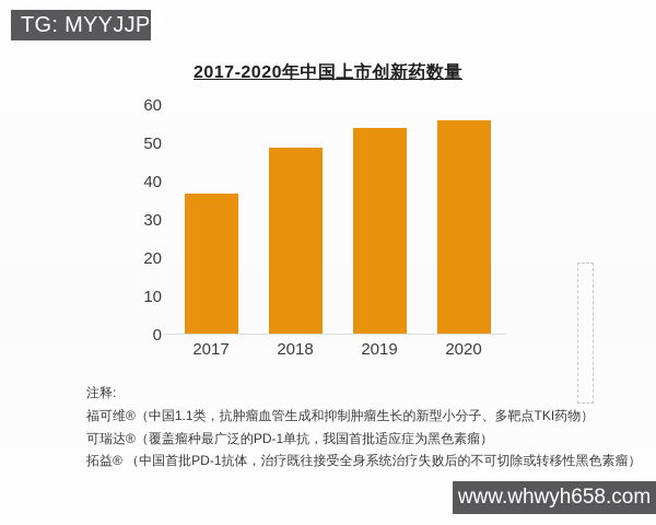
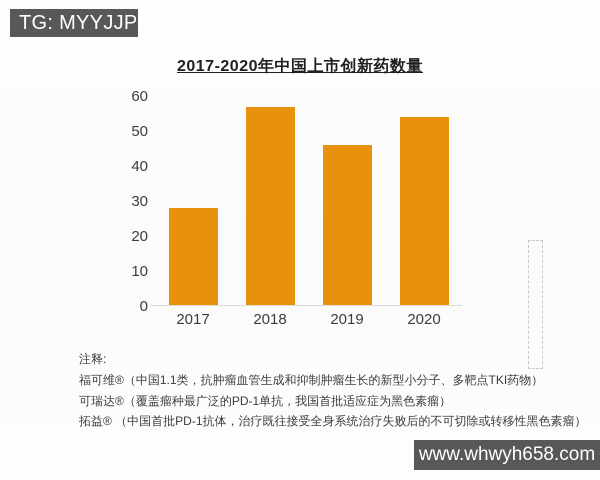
2017: 37 -> 28
2018: 49 -> 57
2019: 54 -> 46
2020: 56 -> 54
